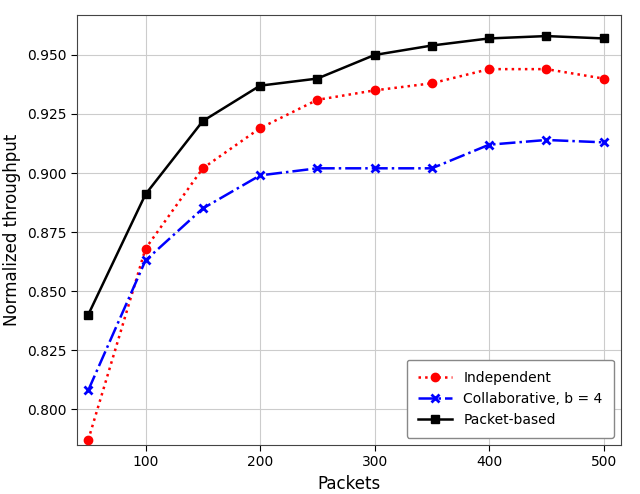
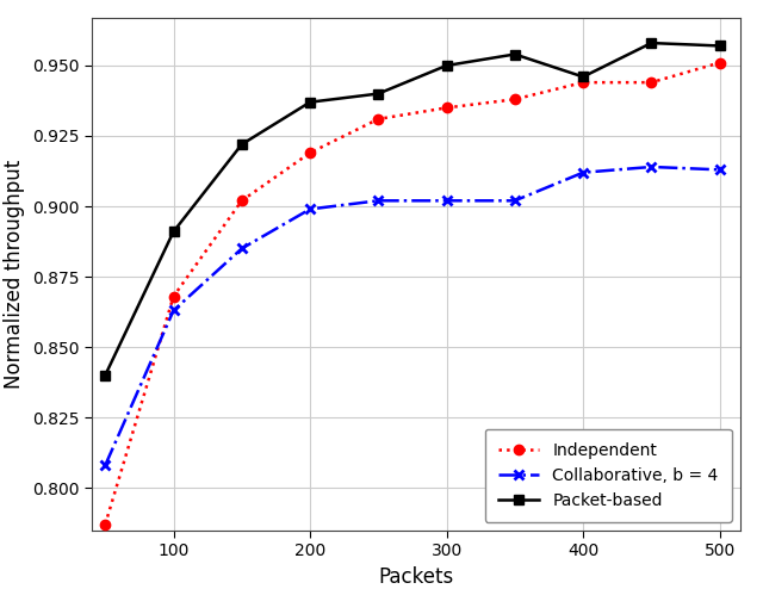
Packet-based/400: 0.957 -> 0.946
Independent/500: 0.940 -> 0.951
